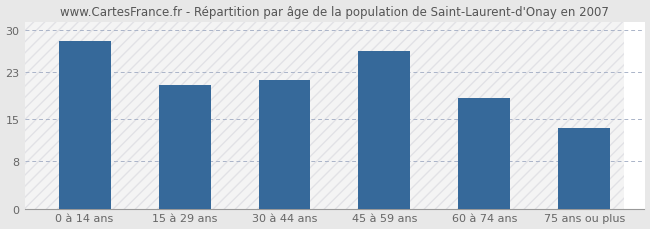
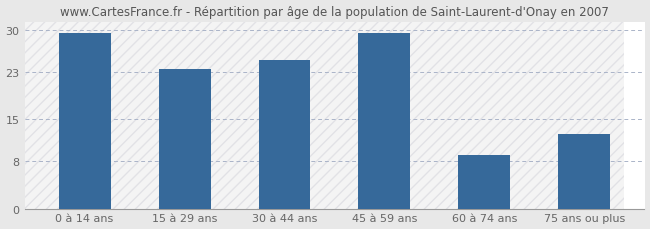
0 à 14 ans: 28.2 -> 29.5
15 à 29 ans: 20.8 -> 23.5
30 à 44 ans: 21.6 -> 25.0
45 à 59 ans: 26.6 -> 29.5
60 à 74 ans: 18.6 -> 9.0
75 ans ou plus: 13.6 -> 12.5
